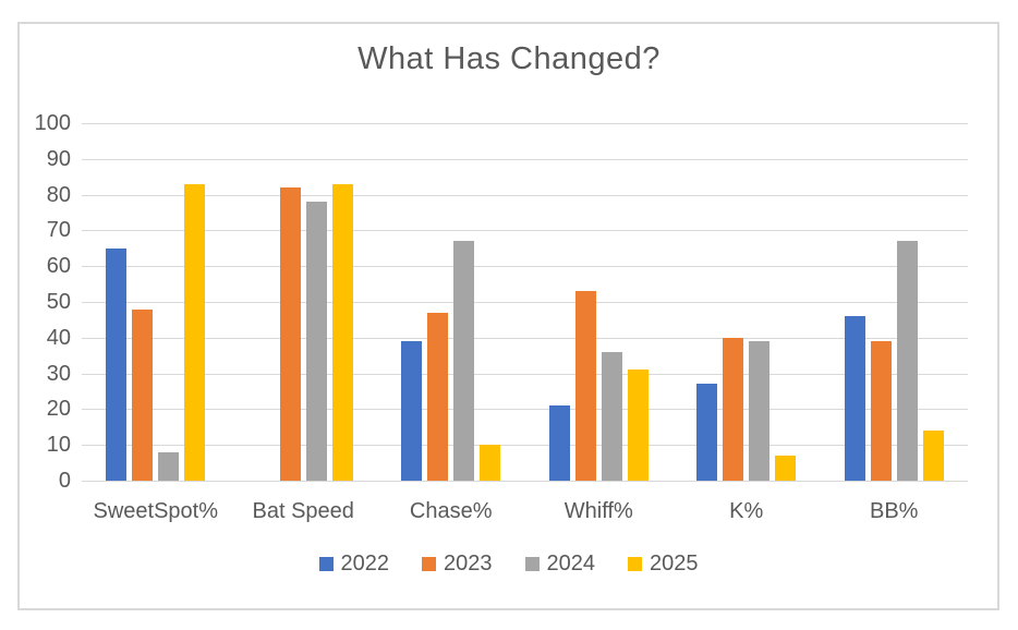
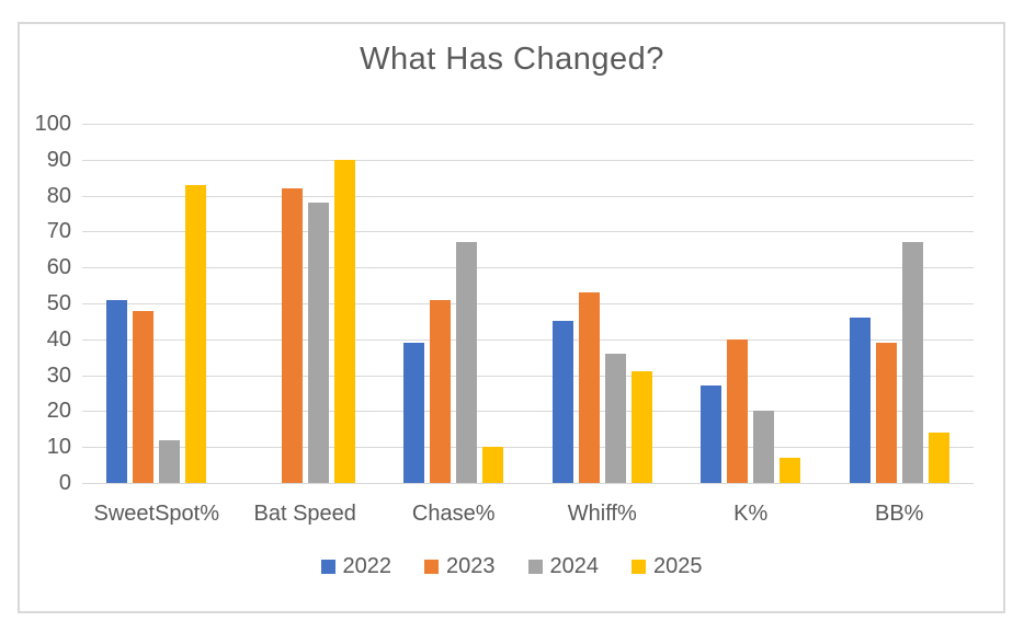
2022/SweetSpot%: 65 -> 51
2024/SweetSpot%: 8 -> 12
2025/Bat Speed: 83 -> 90
2023/Chase%: 47 -> 51
2022/Whiff%: 21 -> 45
2024/K%: 39 -> 20
